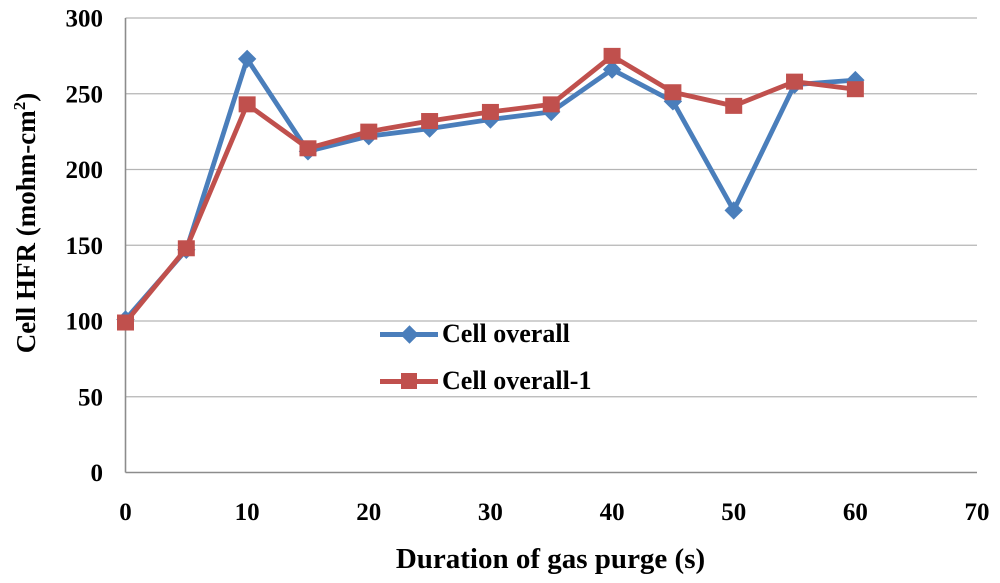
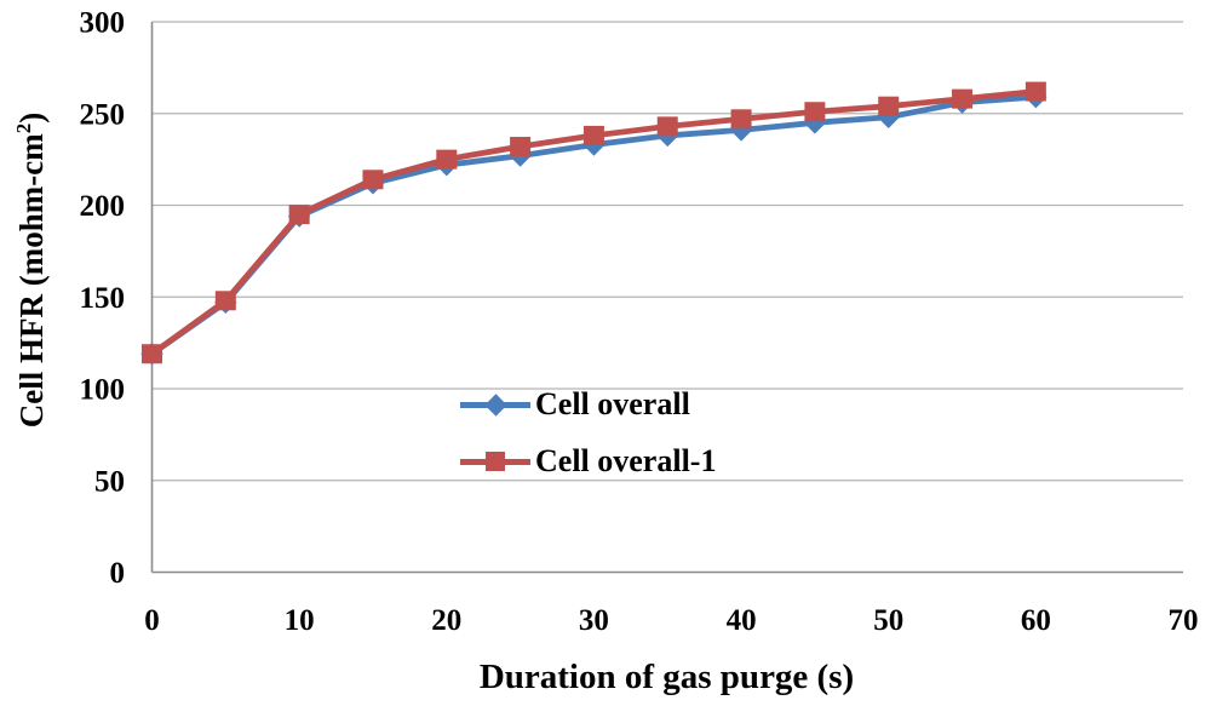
Cell overall/0: 101 -> 119
Cell overall-1/0: 99 -> 119
Cell overall/10: 273 -> 194
Cell overall-1/10: 243 -> 195
Cell overall/40: 266 -> 241
Cell overall-1/40: 275 -> 247
Cell overall/50: 173 -> 248
Cell overall-1/50: 242 -> 254
Cell overall-1/60: 253 -> 262
